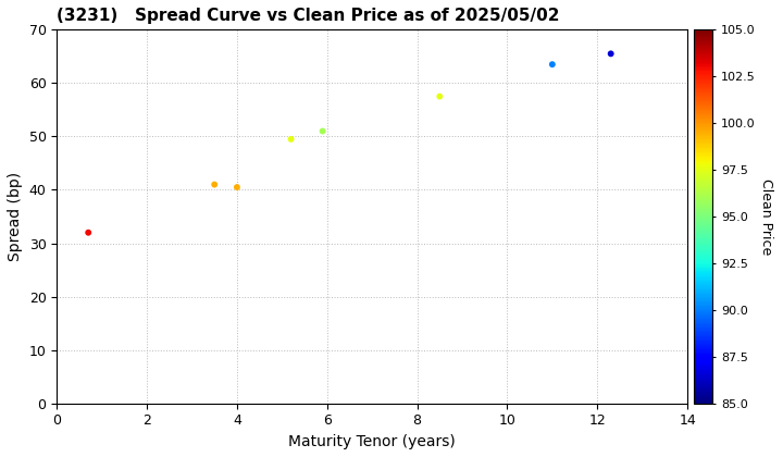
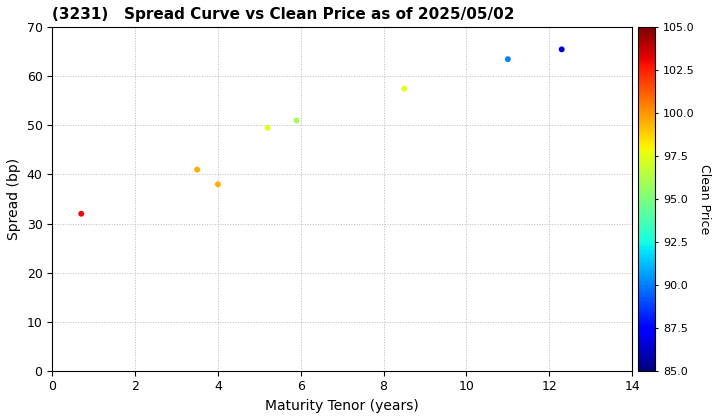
4: 40.5 -> 38.0
